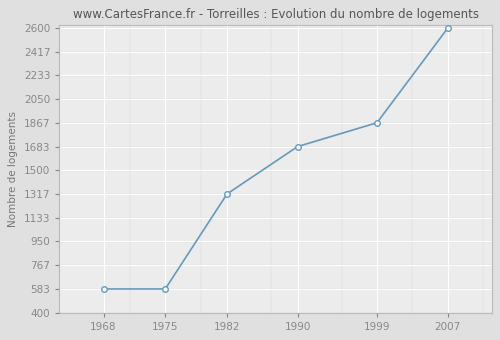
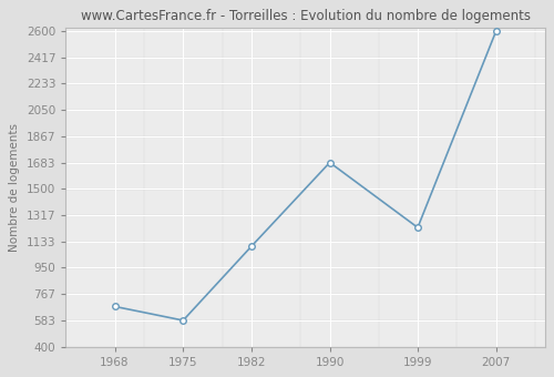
1968: 580 -> 680
1982: 1320 -> 1100
1999: 1870 -> 1230
